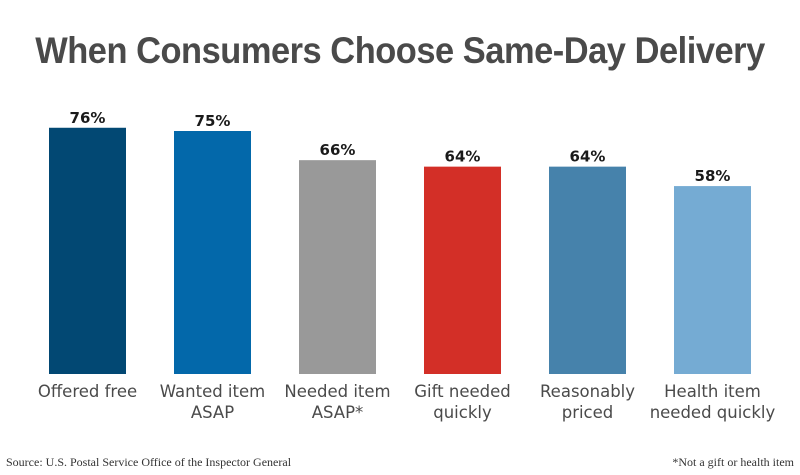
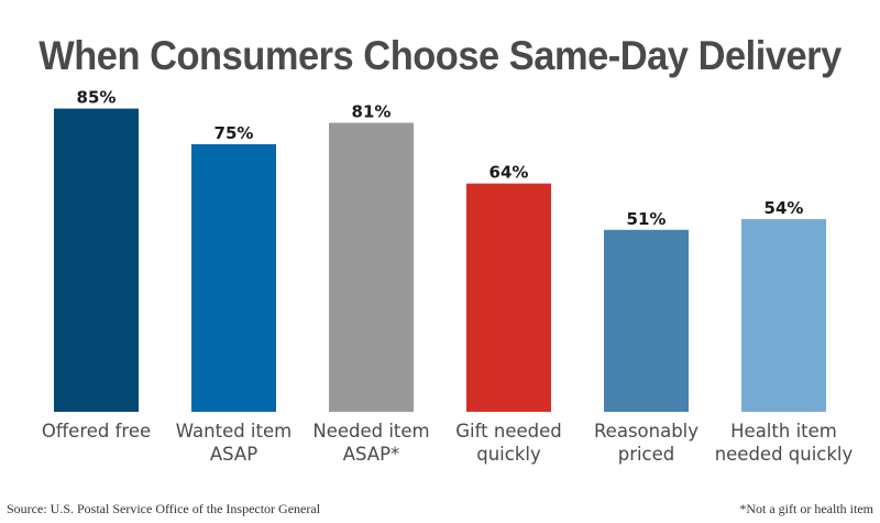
Offered free: 76% -> 85%
Needed item ASAP*: 66% -> 81%
Reasonably priced: 64% -> 51%
Health item needed quickly: 58% -> 54%
